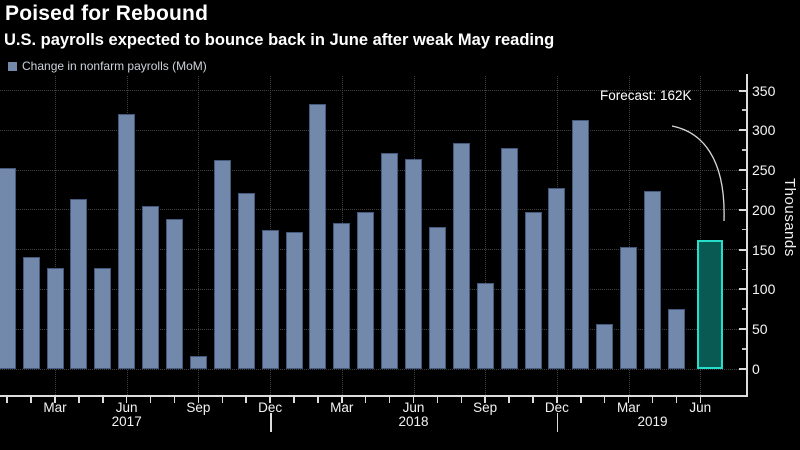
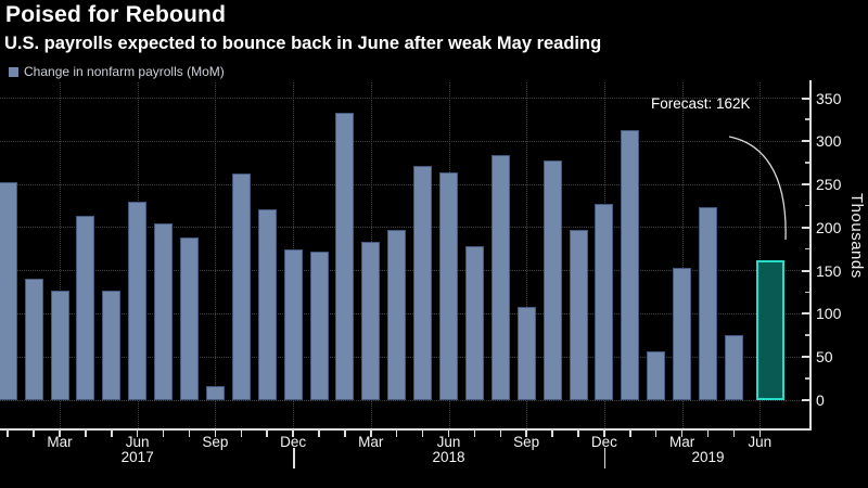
Jun 2017: 320 -> 230
